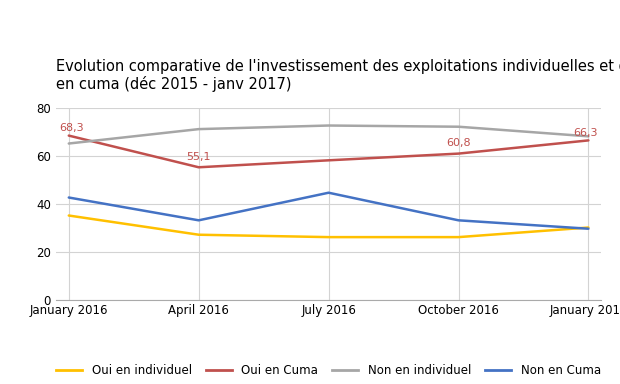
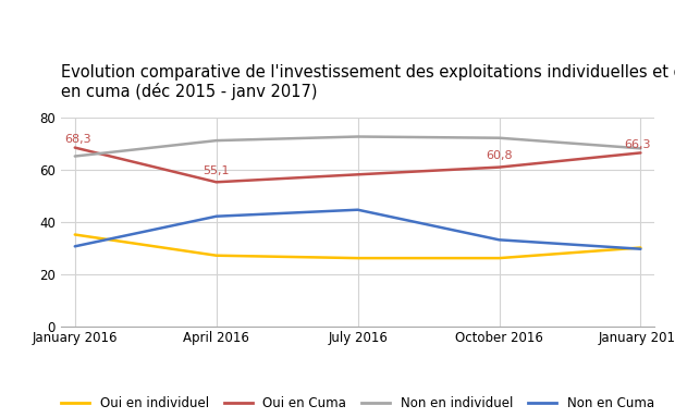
Non en Cuma/January 2016: 42.5 -> 30.5
Non en Cuma/April 2016: 33.0 -> 42.0
